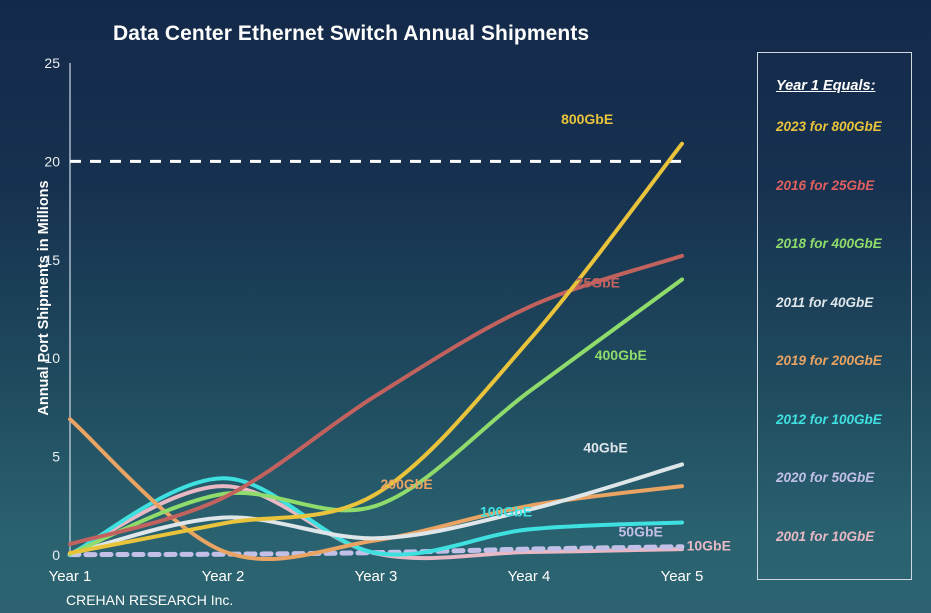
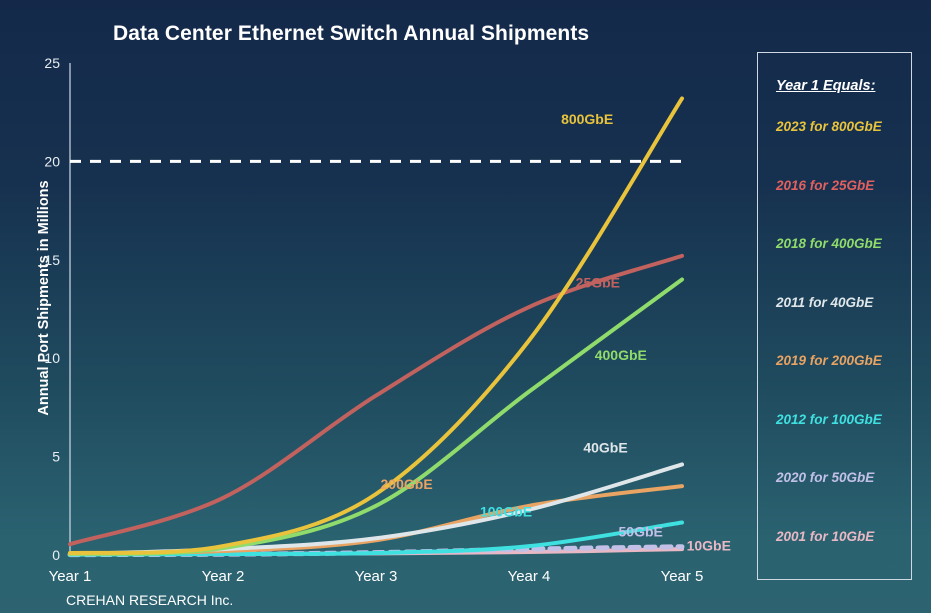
200GbE/Year 1: 6.9 -> 0.1
800GbE/Year 2: 1.6 -> 0.5
400GbE/Year 2: 3.1 -> 0.3
40GbE/Year 2: 1.9 -> 0.3
100GbE/Year 2: 3.9 -> 0.1
10GbE/Year 2: 3.5 -> 0.1
100GbE/Year 4: 1.3 -> 0.5
800GbE/Year 5: 20.9 -> 23.2
